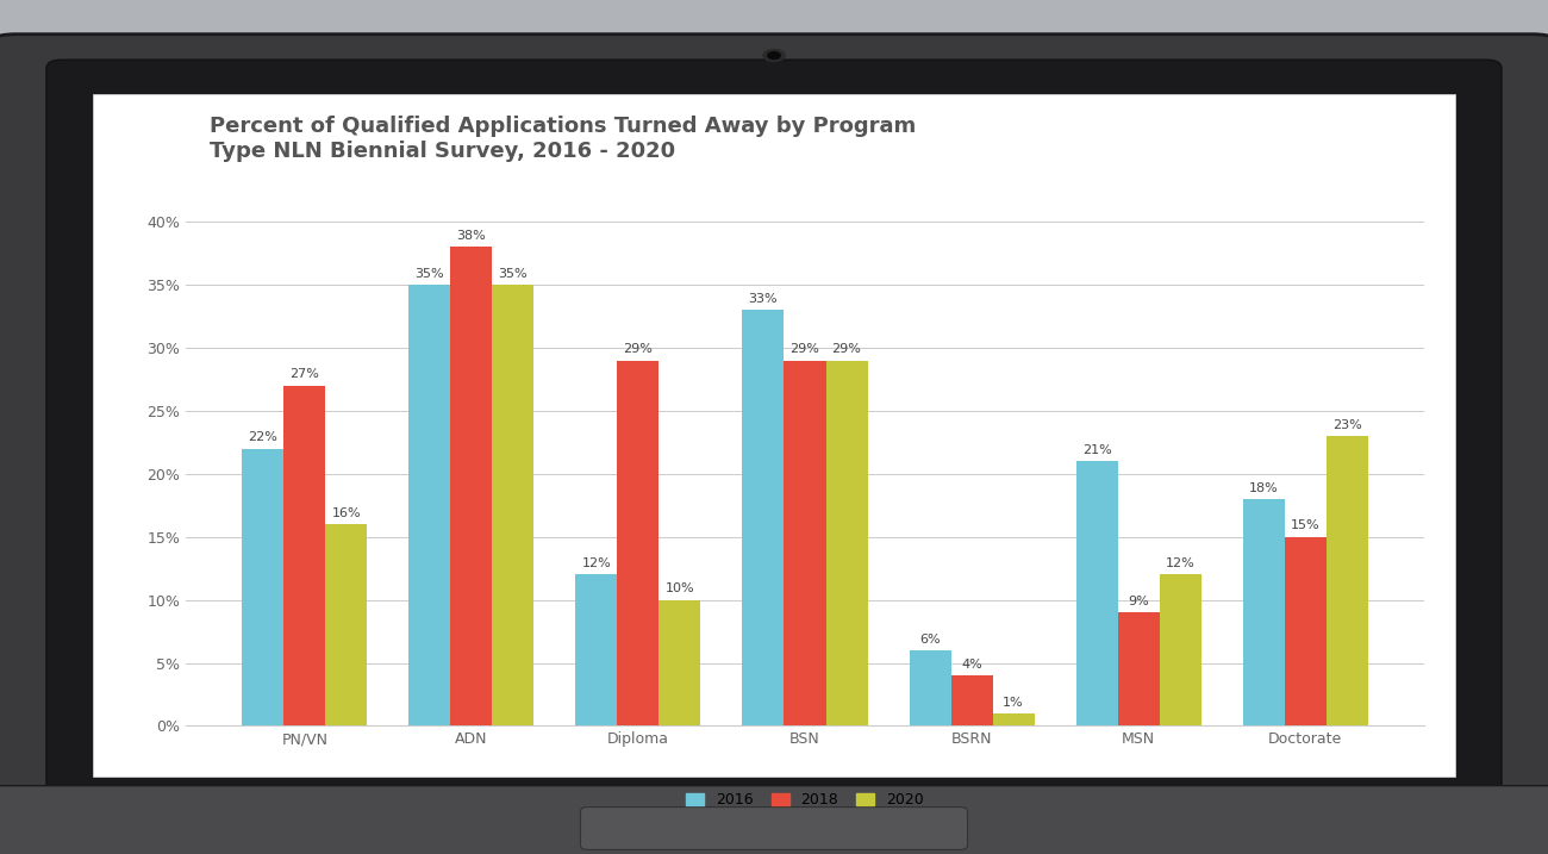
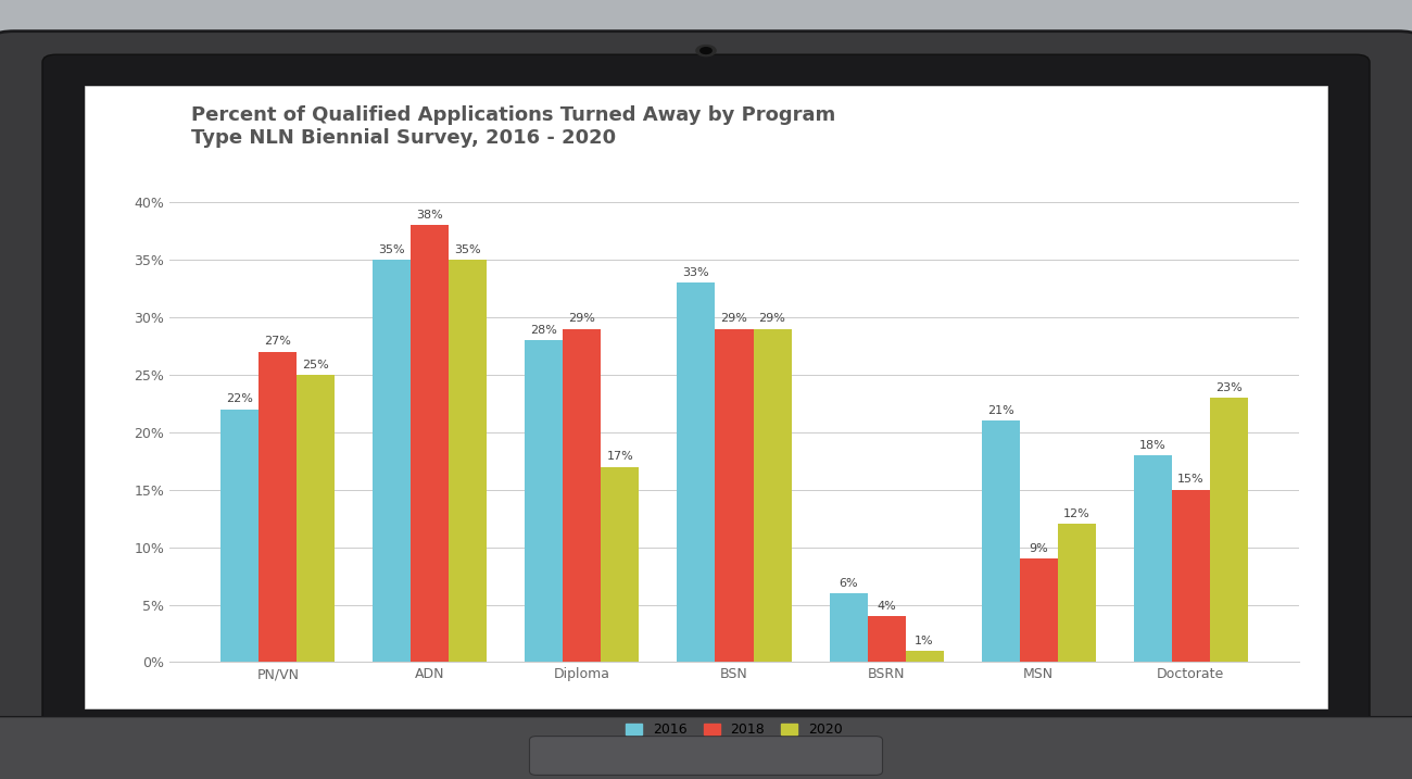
2020/PN/VN: 16% -> 25%
2016/Diploma: 12% -> 28%
2020/Diploma: 10% -> 17%
